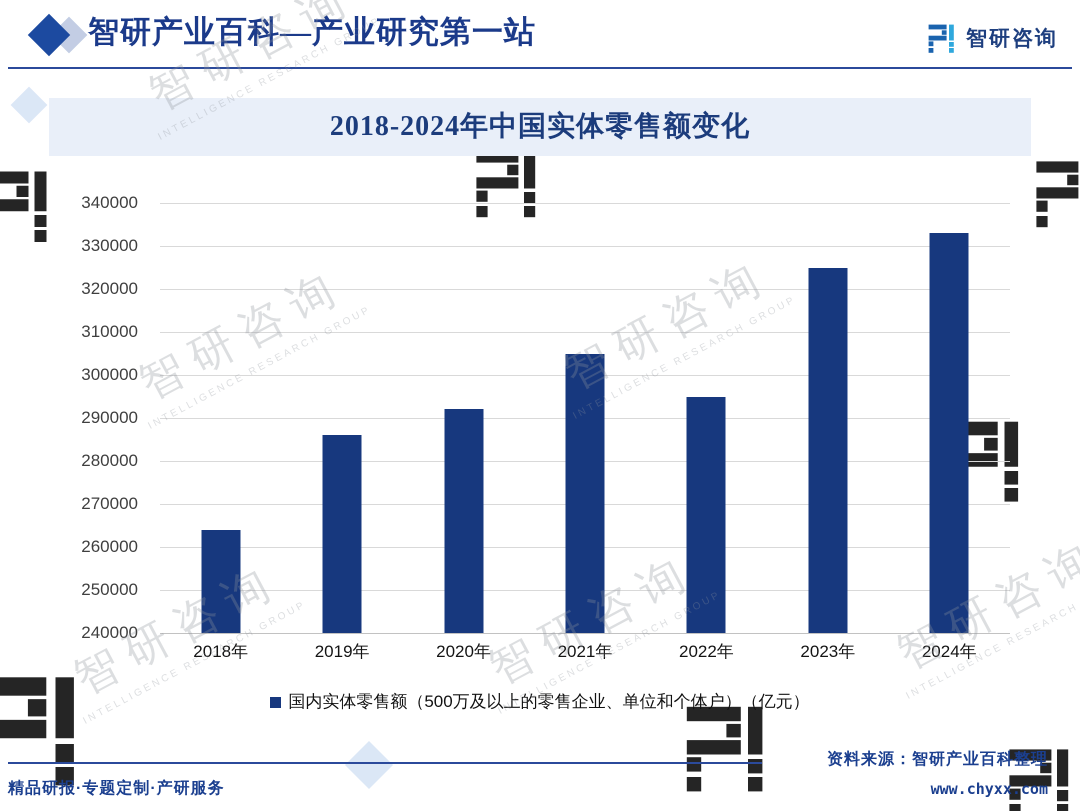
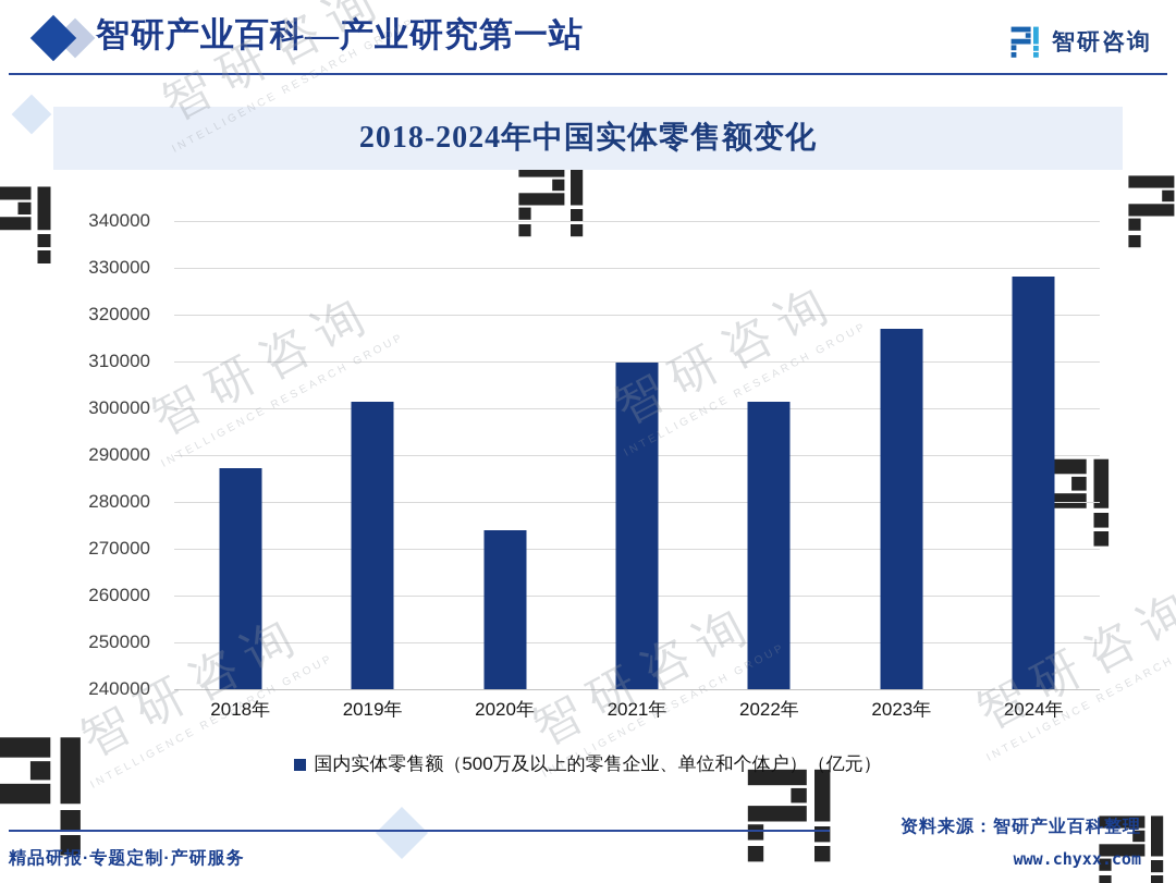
2018年: 264000 -> 287000
2019年: 286000 -> 301000
2020年: 292000 -> 274000
2021年: 305000 -> 310000
2022年: 295000 -> 301000
2023年: 325000 -> 317000
2024年: 333000 -> 328000
